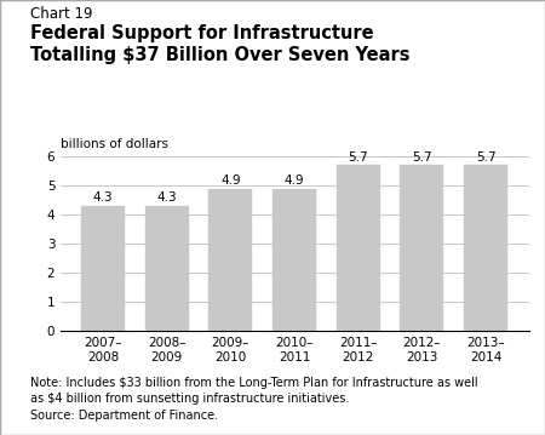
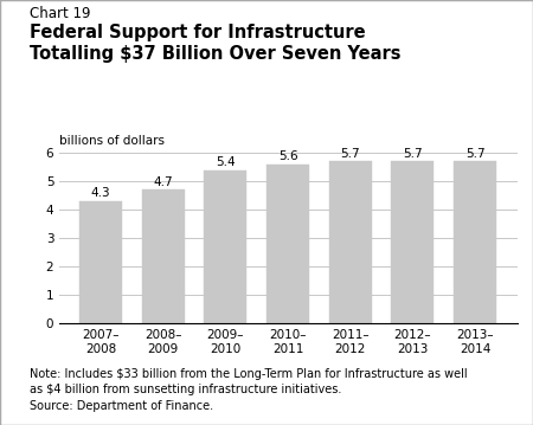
2008– 2009: 4.3 -> 4.7
2009– 2010: 4.9 -> 5.4
2010– 2011: 4.9 -> 5.6
